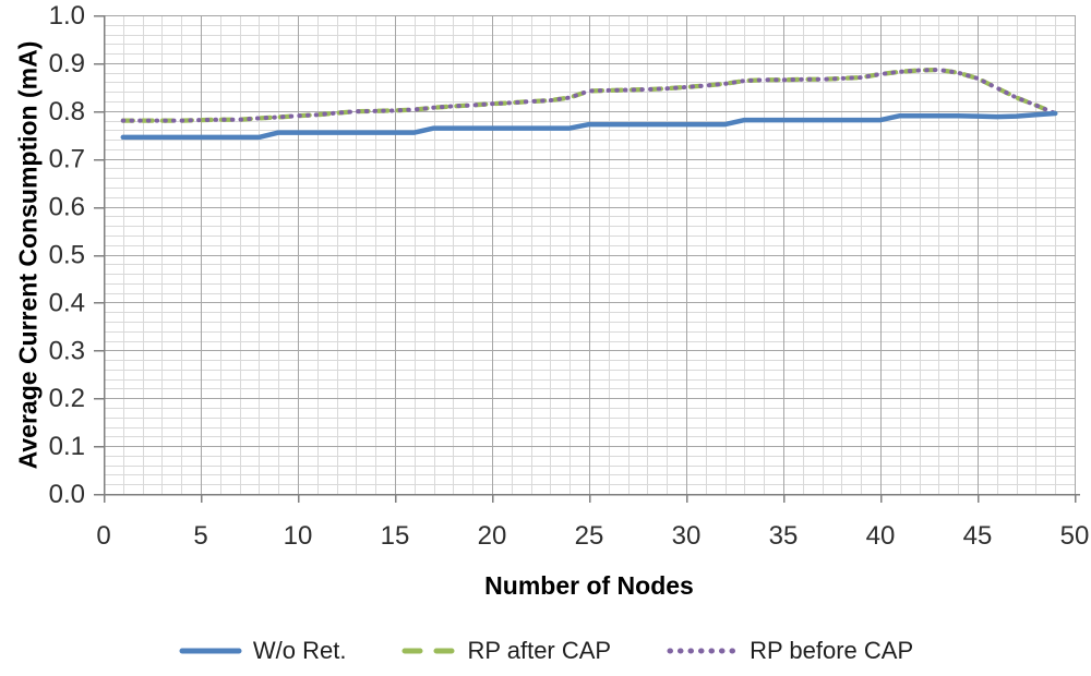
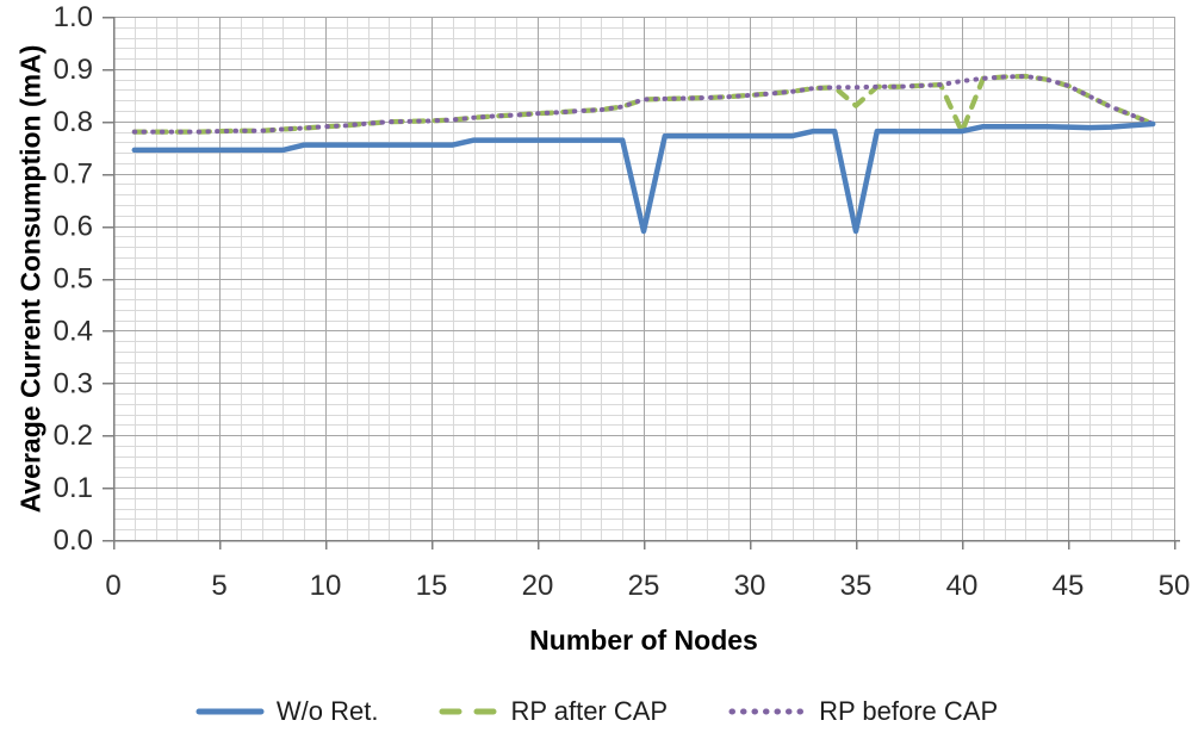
W/o Ret./25: 0.77 -> 0.59
W/o Ret./35: 0.78 -> 0.59
RP after CAP/35: 0.86 -> 0.83
RP after CAP/40: 0.88 -> 0.78
